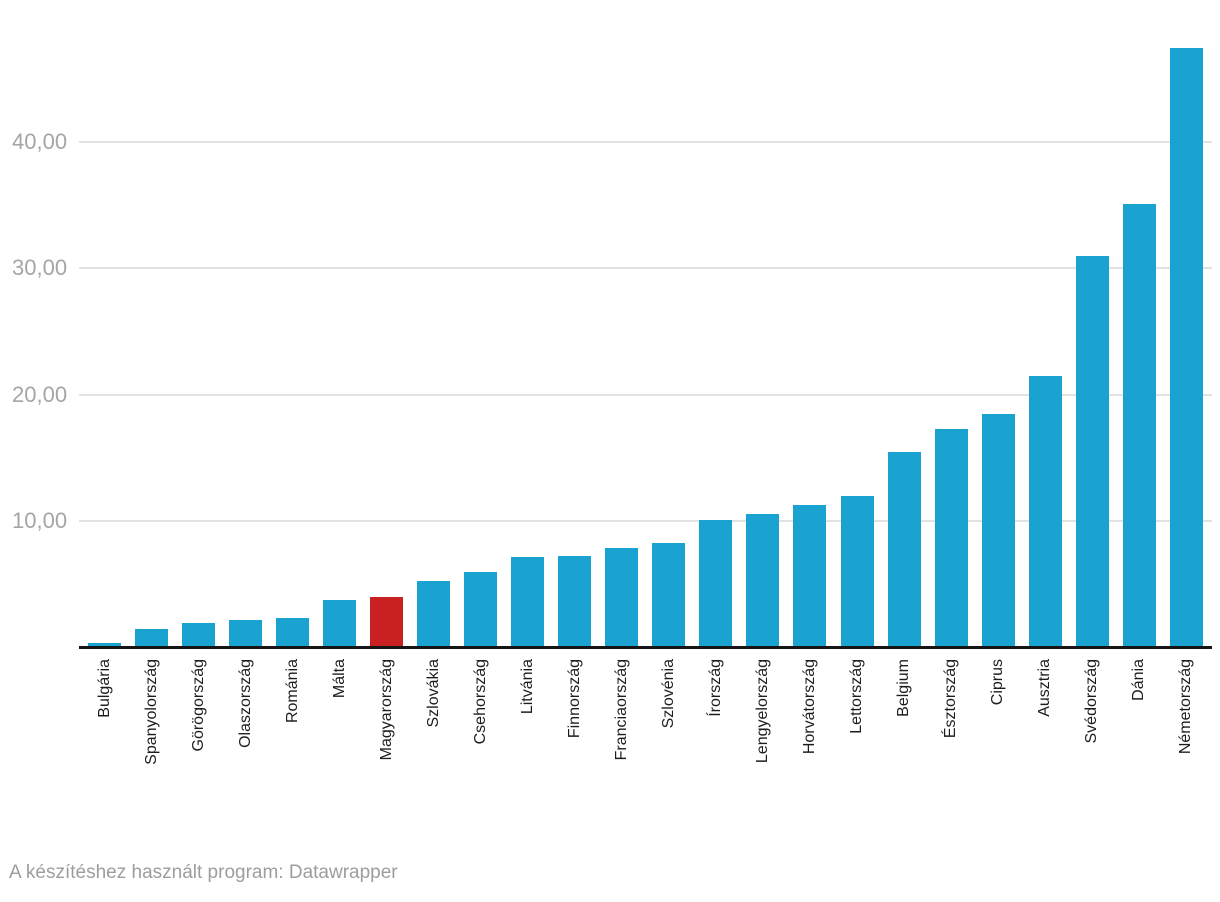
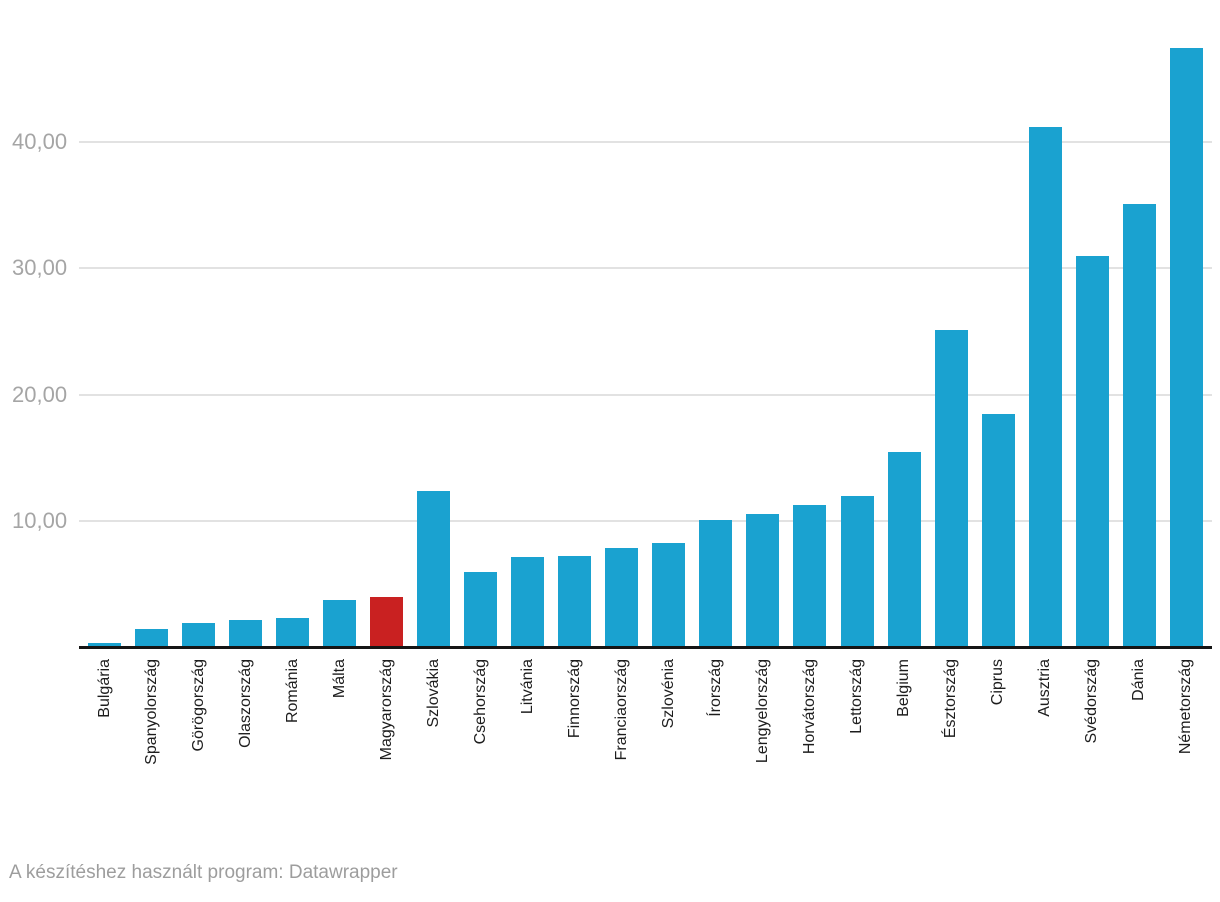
Szlovákia: 5,3 -> 12,4
Észtország: 17,3 -> 25,1
Ausztria: 21,5 -> 41,2
